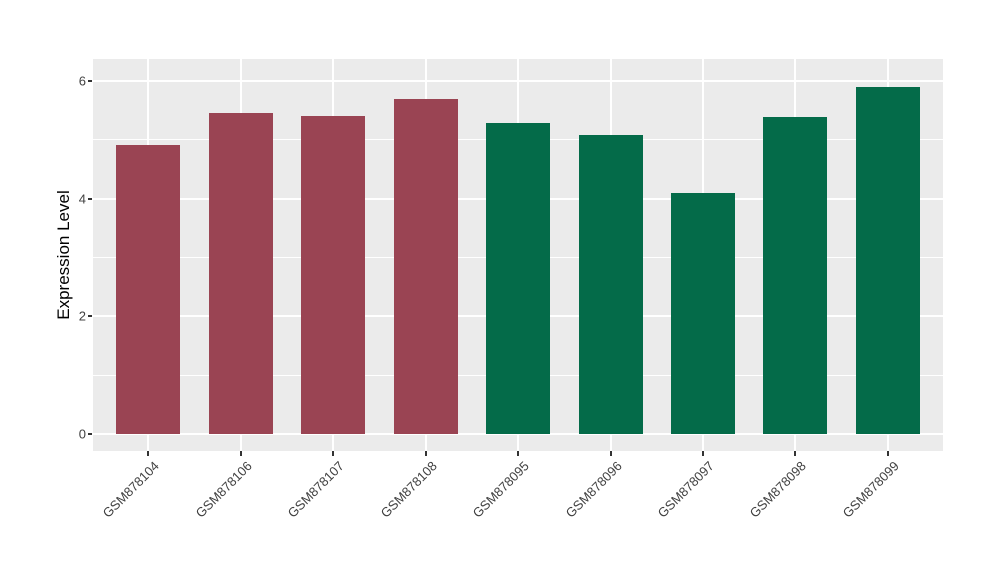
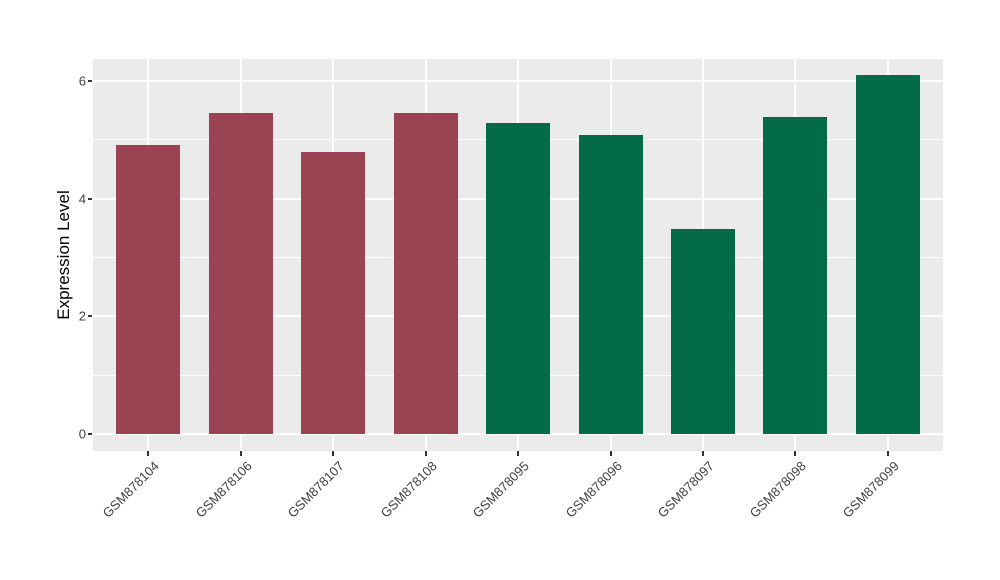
GSM878107: 5.4 -> 4.8
GSM878108: 5.7 -> 5.5
GSM878097: 4.1 -> 3.5
GSM878099: 5.9 -> 6.1
